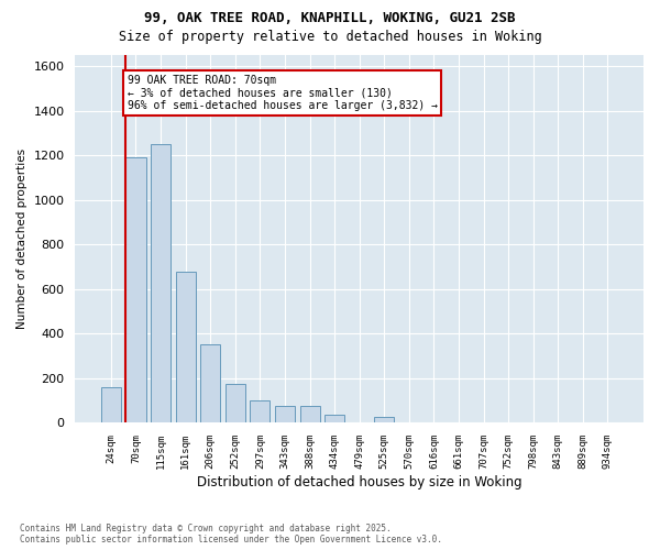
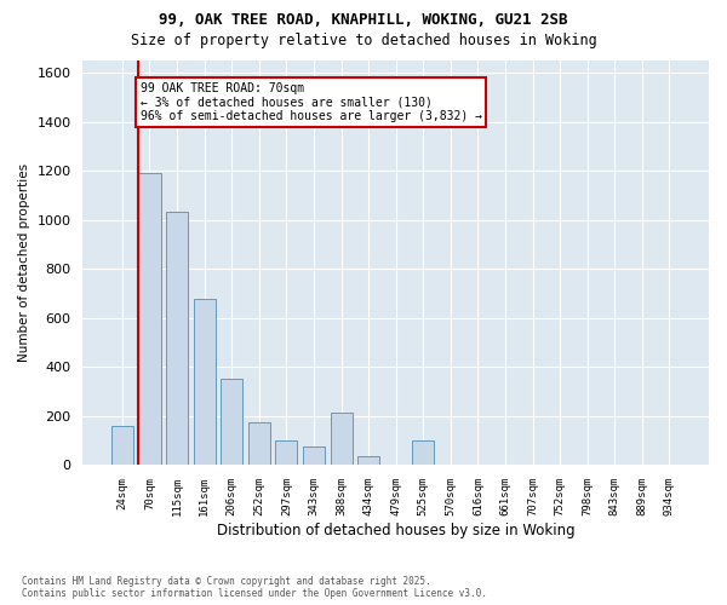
115sqm: 1250 -> 1035
388sqm: 75 -> 215
525sqm: 25 -> 100
